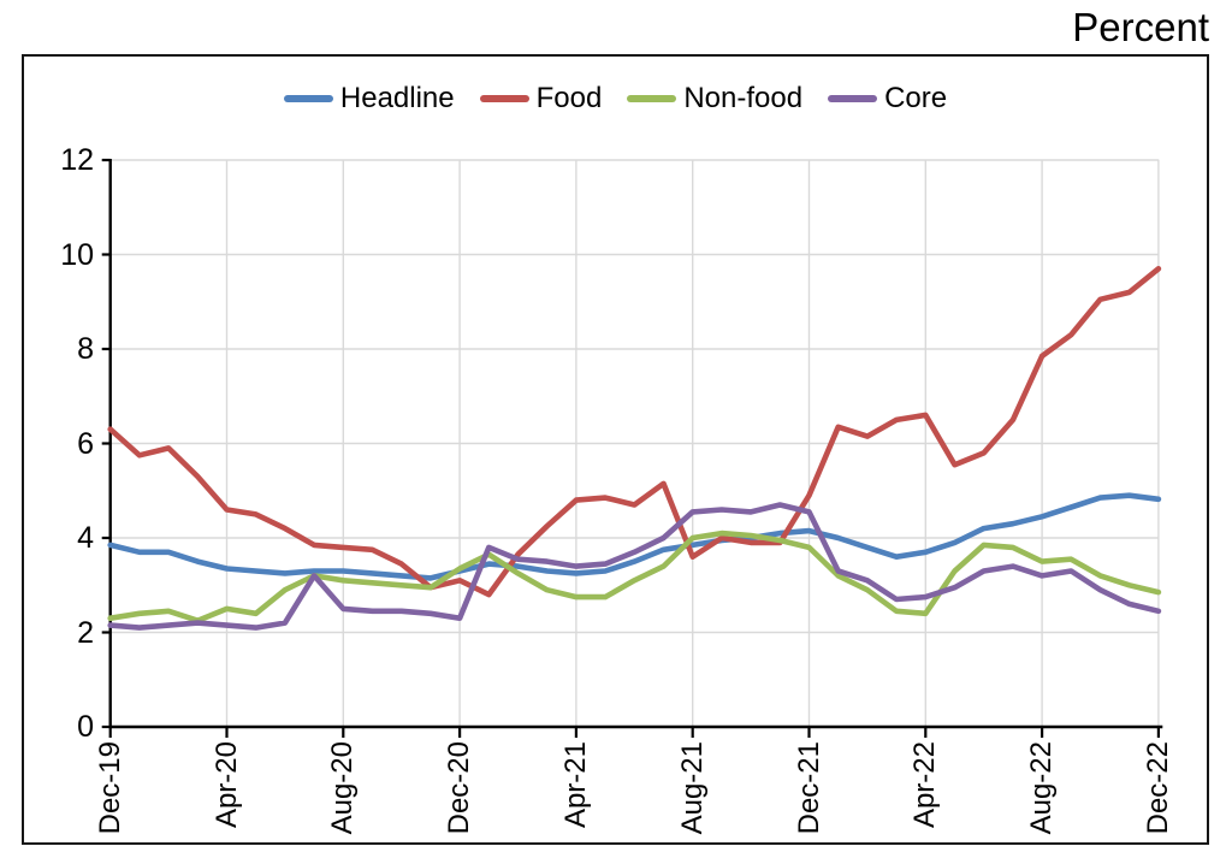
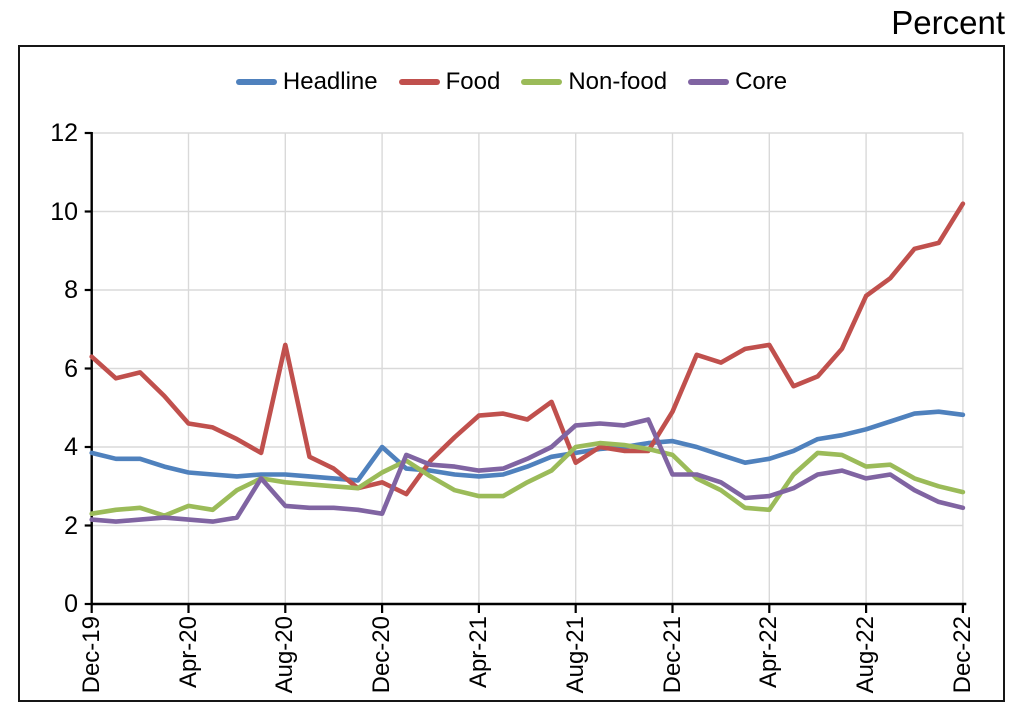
Food/Aug-20: 3.8 -> 6.6
Headline/Dec-20: 3.3 -> 4.0
Core/Dec-21: 4.5 -> 3.3
Food/Dec-22: 9.7 -> 10.2
